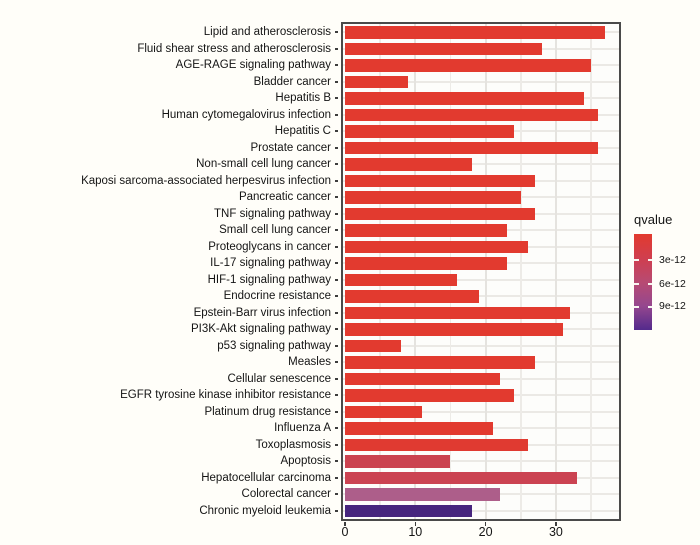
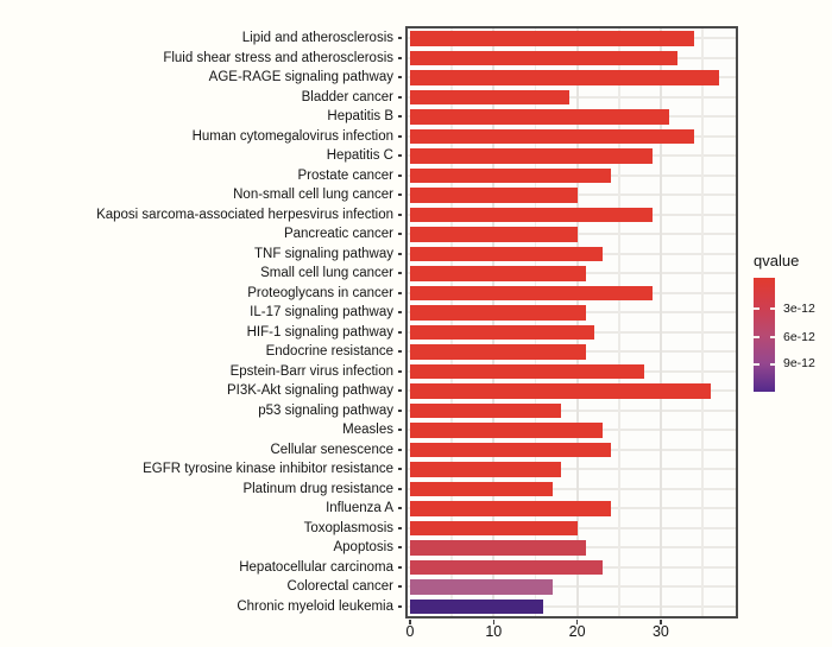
Lipid and atherosclerosis: 37 -> 34
Fluid shear stress and atherosclerosis: 28 -> 32
AGE-RAGE signaling pathway: 35 -> 37
Bladder cancer: 9 -> 19
Hepatitis B: 34 -> 31
Human cytomegalovirus infection: 36 -> 34
Hepatitis C: 24 -> 29
Prostate cancer: 36 -> 24
Non-small cell lung cancer: 18 -> 20
Kaposi sarcoma-associated herpesvirus infection: 27 -> 29
Pancreatic cancer: 25 -> 20
TNF signaling pathway: 27 -> 23
Small cell lung cancer: 23 -> 21
Proteoglycans in cancer: 26 -> 29
IL-17 signaling pathway: 23 -> 21
HIF-1 signaling pathway: 16 -> 22
Endocrine resistance: 19 -> 21
Epstein-Barr virus infection: 32 -> 28
PI3K-Akt signaling pathway: 31 -> 36
p53 signaling pathway: 8 -> 18
Measles: 27 -> 23
Cellular senescence: 22 -> 24
EGFR tyrosine kinase inhibitor resistance: 24 -> 18
Platinum drug resistance: 11 -> 17
Influenza A: 21 -> 24
Toxoplasmosis: 26 -> 20
Apoptosis: 15 -> 21
Hepatocellular carcinoma: 33 -> 23
Colorectal cancer: 22 -> 17
Chronic myeloid leukemia: 18 -> 16
